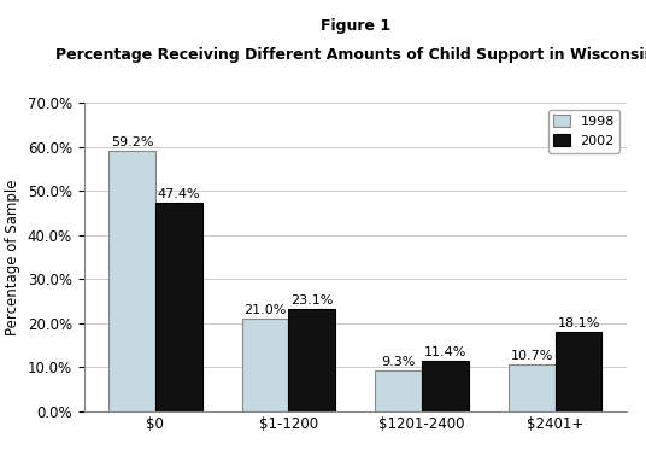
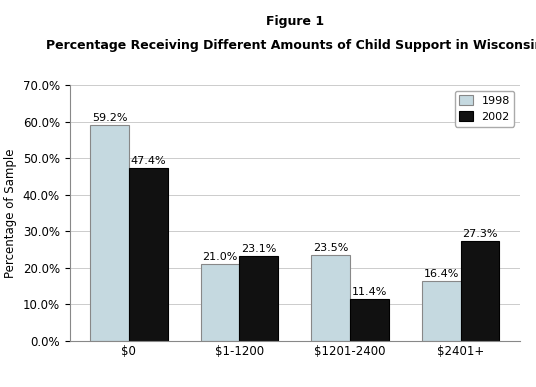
1998/$1201-2400: 9.3% -> 23.5%
1998/$2401+: 10.7% -> 16.4%
2002/$2401+: 18.1% -> 27.3%
